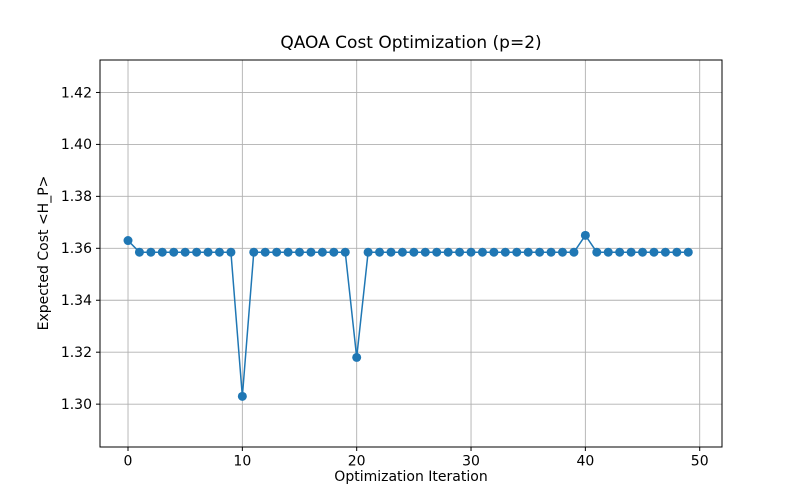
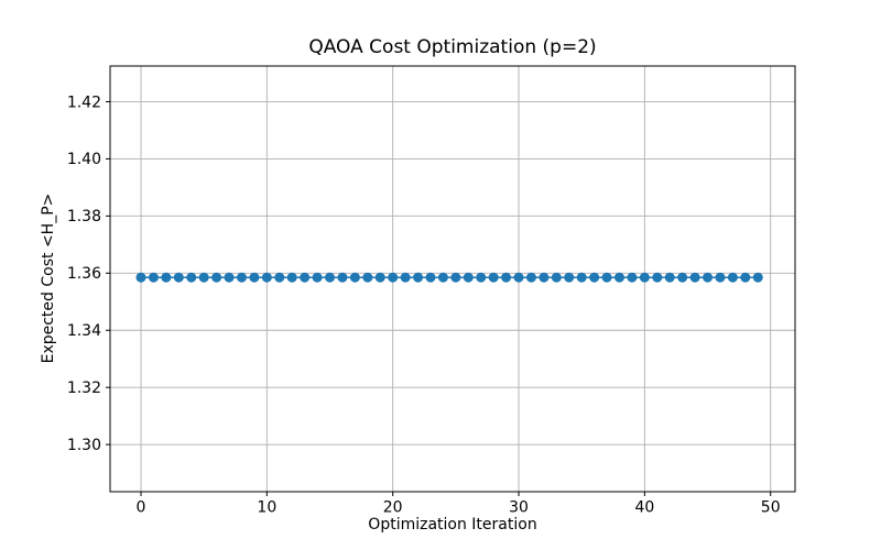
0: 1.363 -> 1.359
10: 1.303 -> 1.359
20: 1.318 -> 1.359
40: 1.365 -> 1.359
